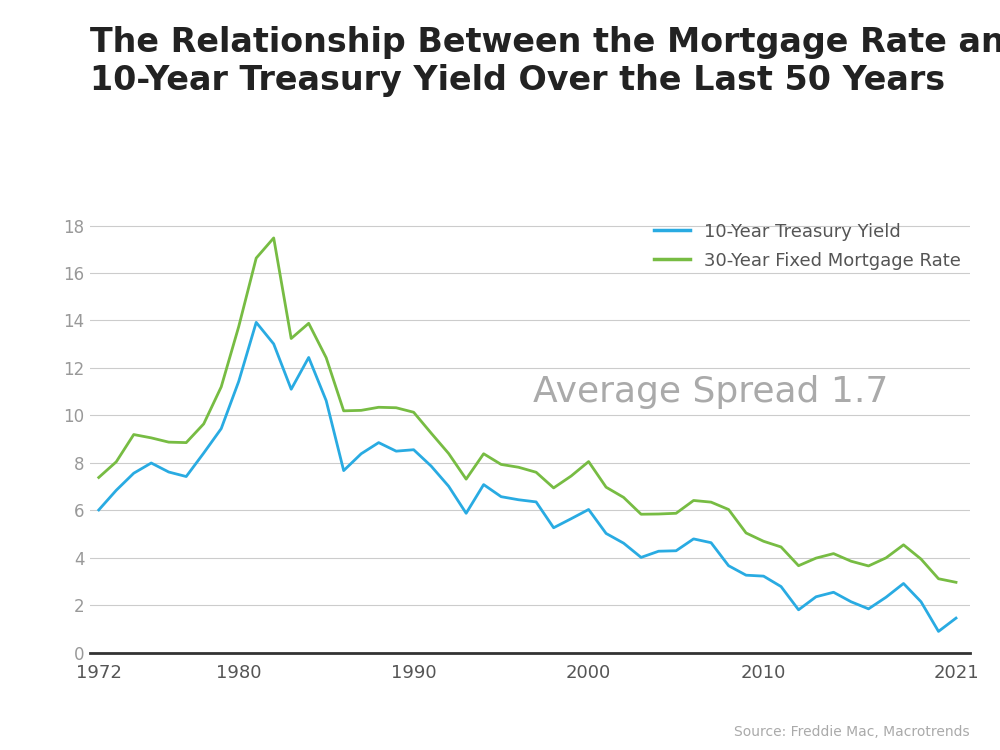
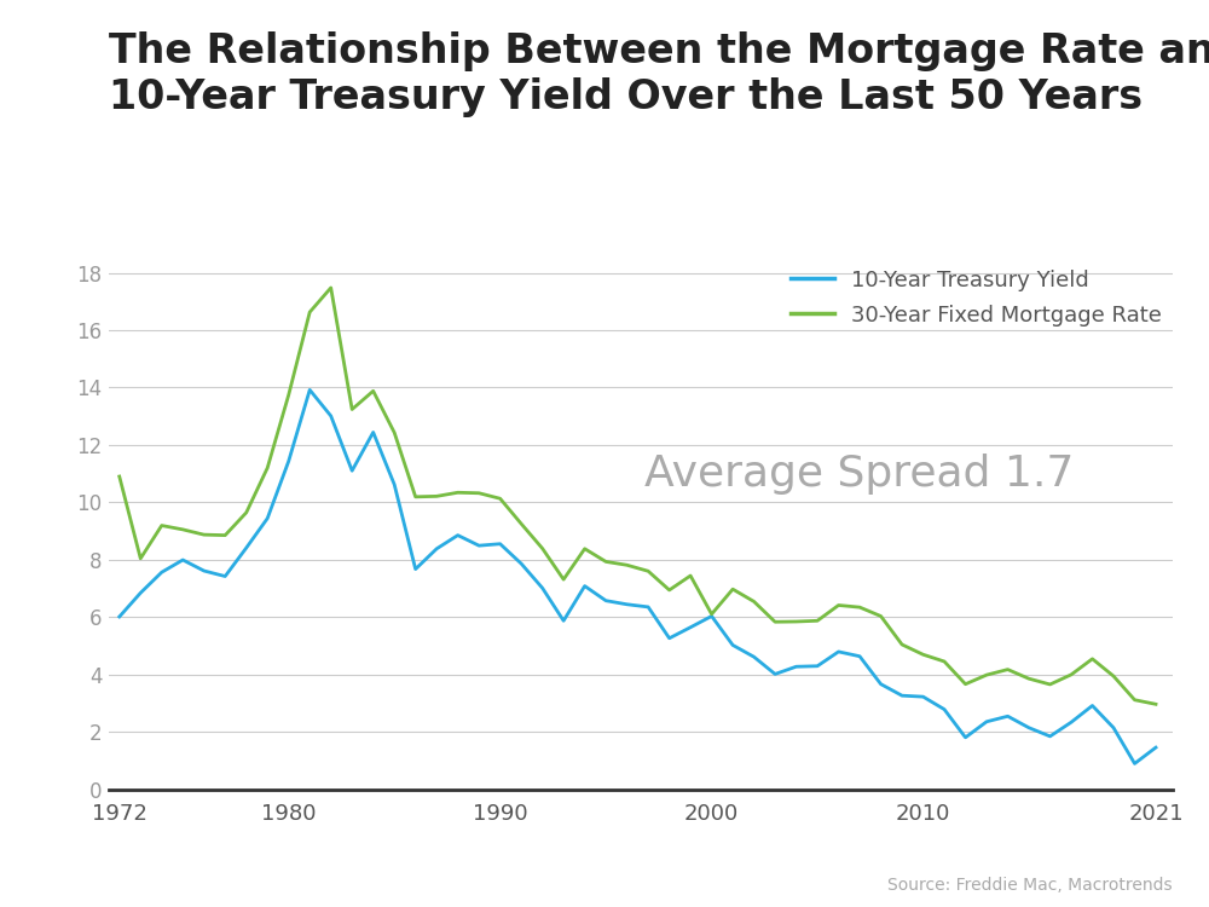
30-Year Fixed Mortgage Rate/1972: 7.38 -> 10.90
30-Year Fixed Mortgage Rate/2000: 8.05 -> 6.10
